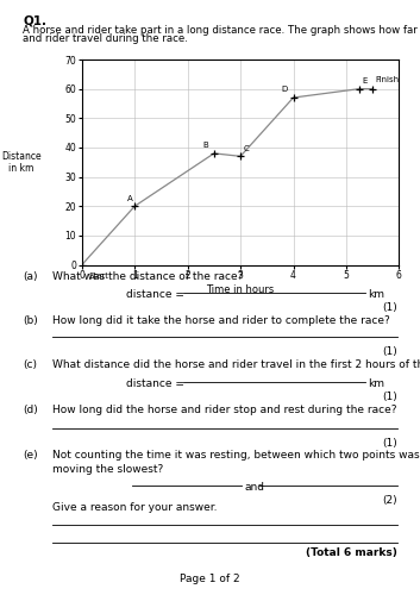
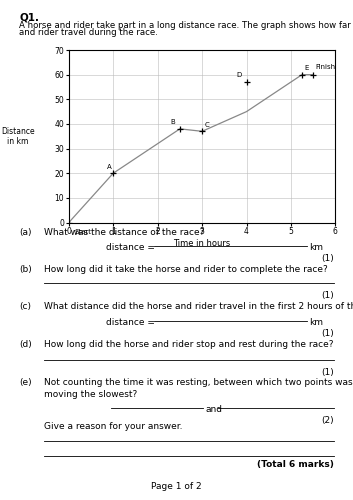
4: 57 -> 45
